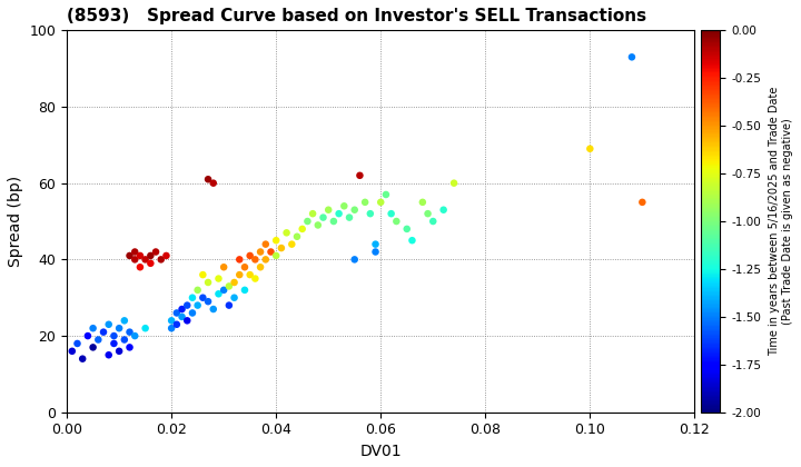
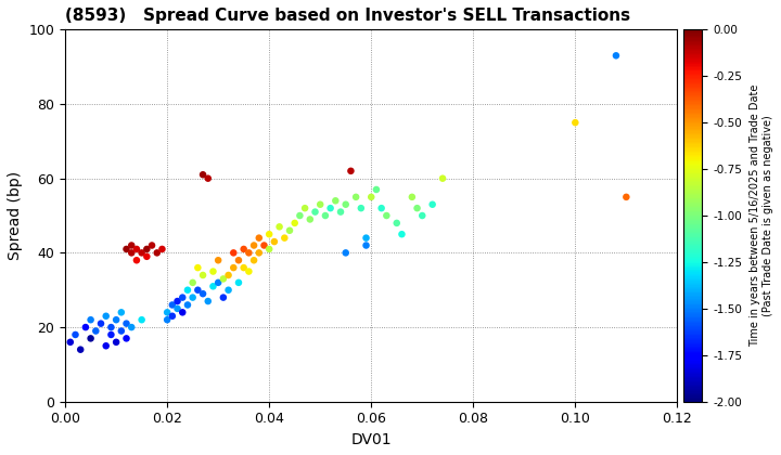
0.10: 69 -> 75
